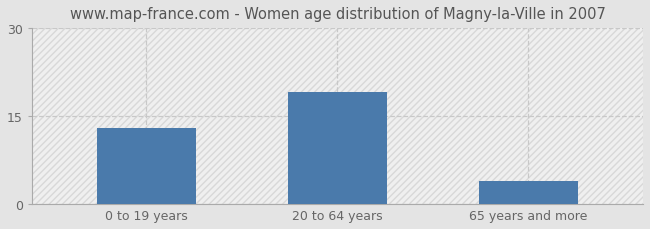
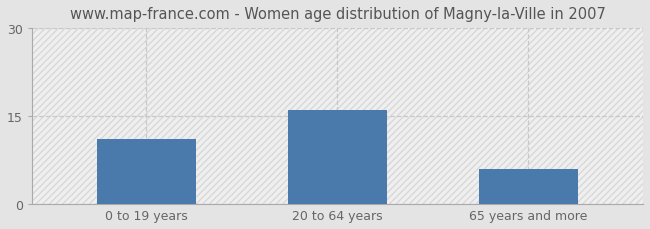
0 to 19 years: 13 -> 11
20 to 64 years: 19 -> 16
65 years and more: 4 -> 6
